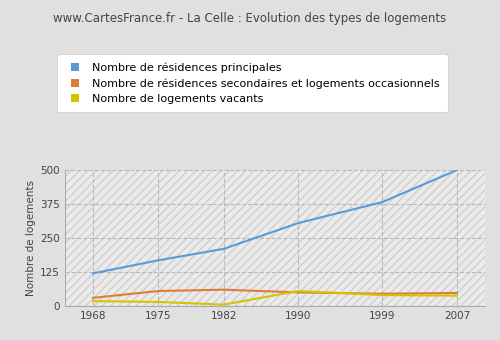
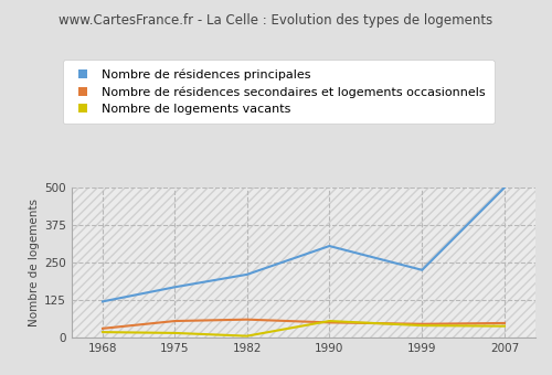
Nombre de résidences principales/1999: 382 -> 225
